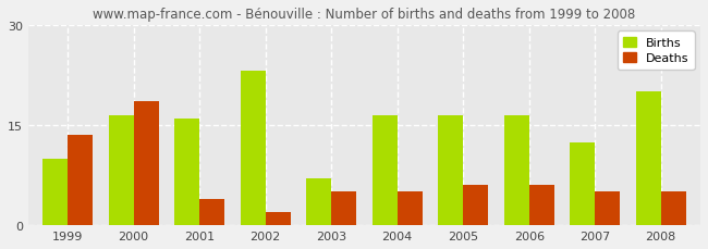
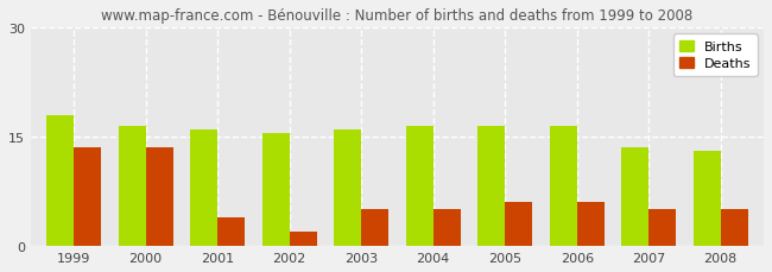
Births/1999: 10.0 -> 18.0
Deaths/2000: 18.6 -> 13.5
Births/2002: 23.2 -> 15.5
Births/2003: 7.0 -> 16.0
Births/2007: 12.4 -> 13.5
Births/2008: 20.0 -> 13.0
